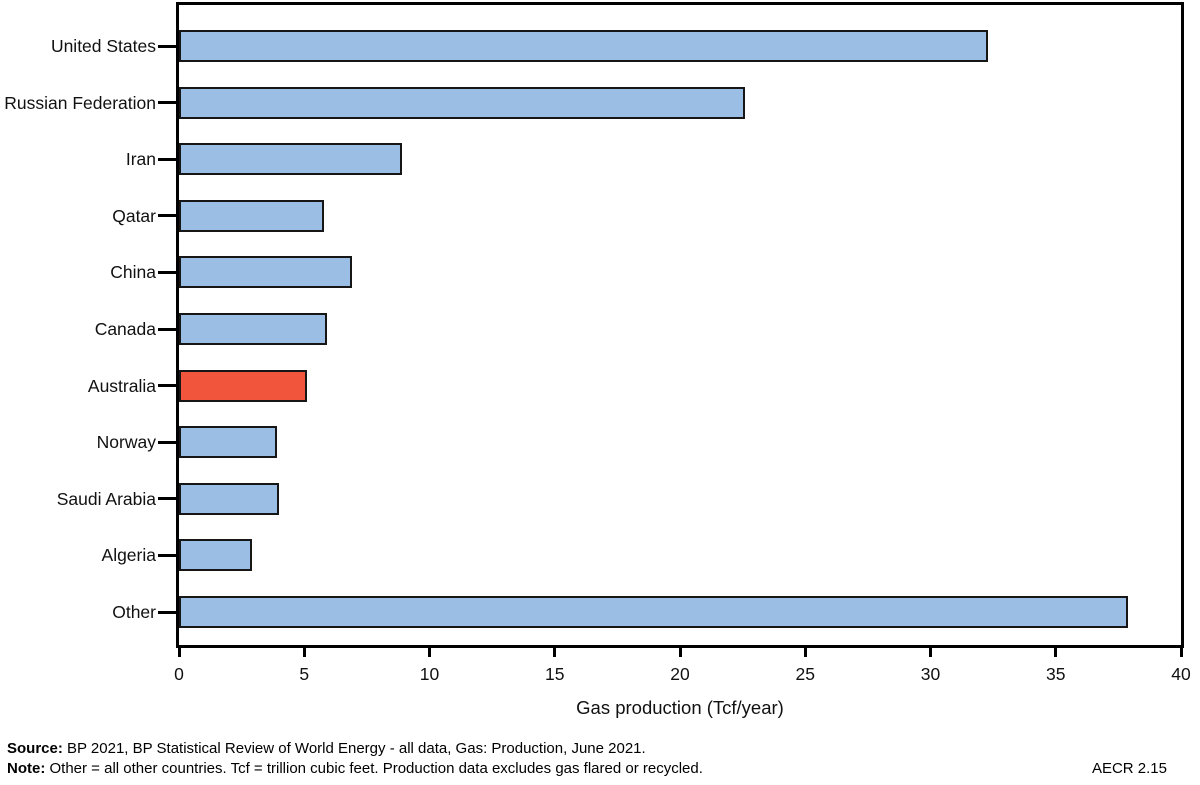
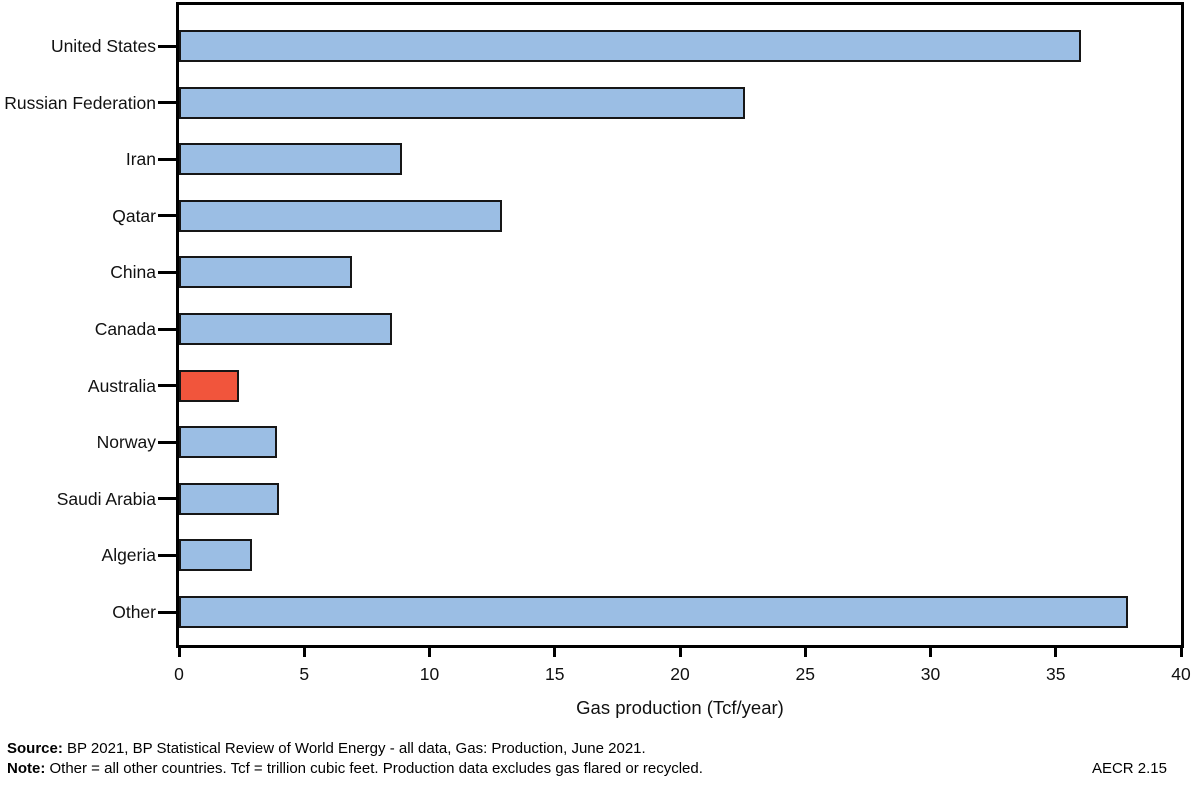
United States: 32.3 -> 36.0
Qatar: 5.8 -> 12.9
Canada: 5.9 -> 8.5
Australia: 5.1 -> 2.4
